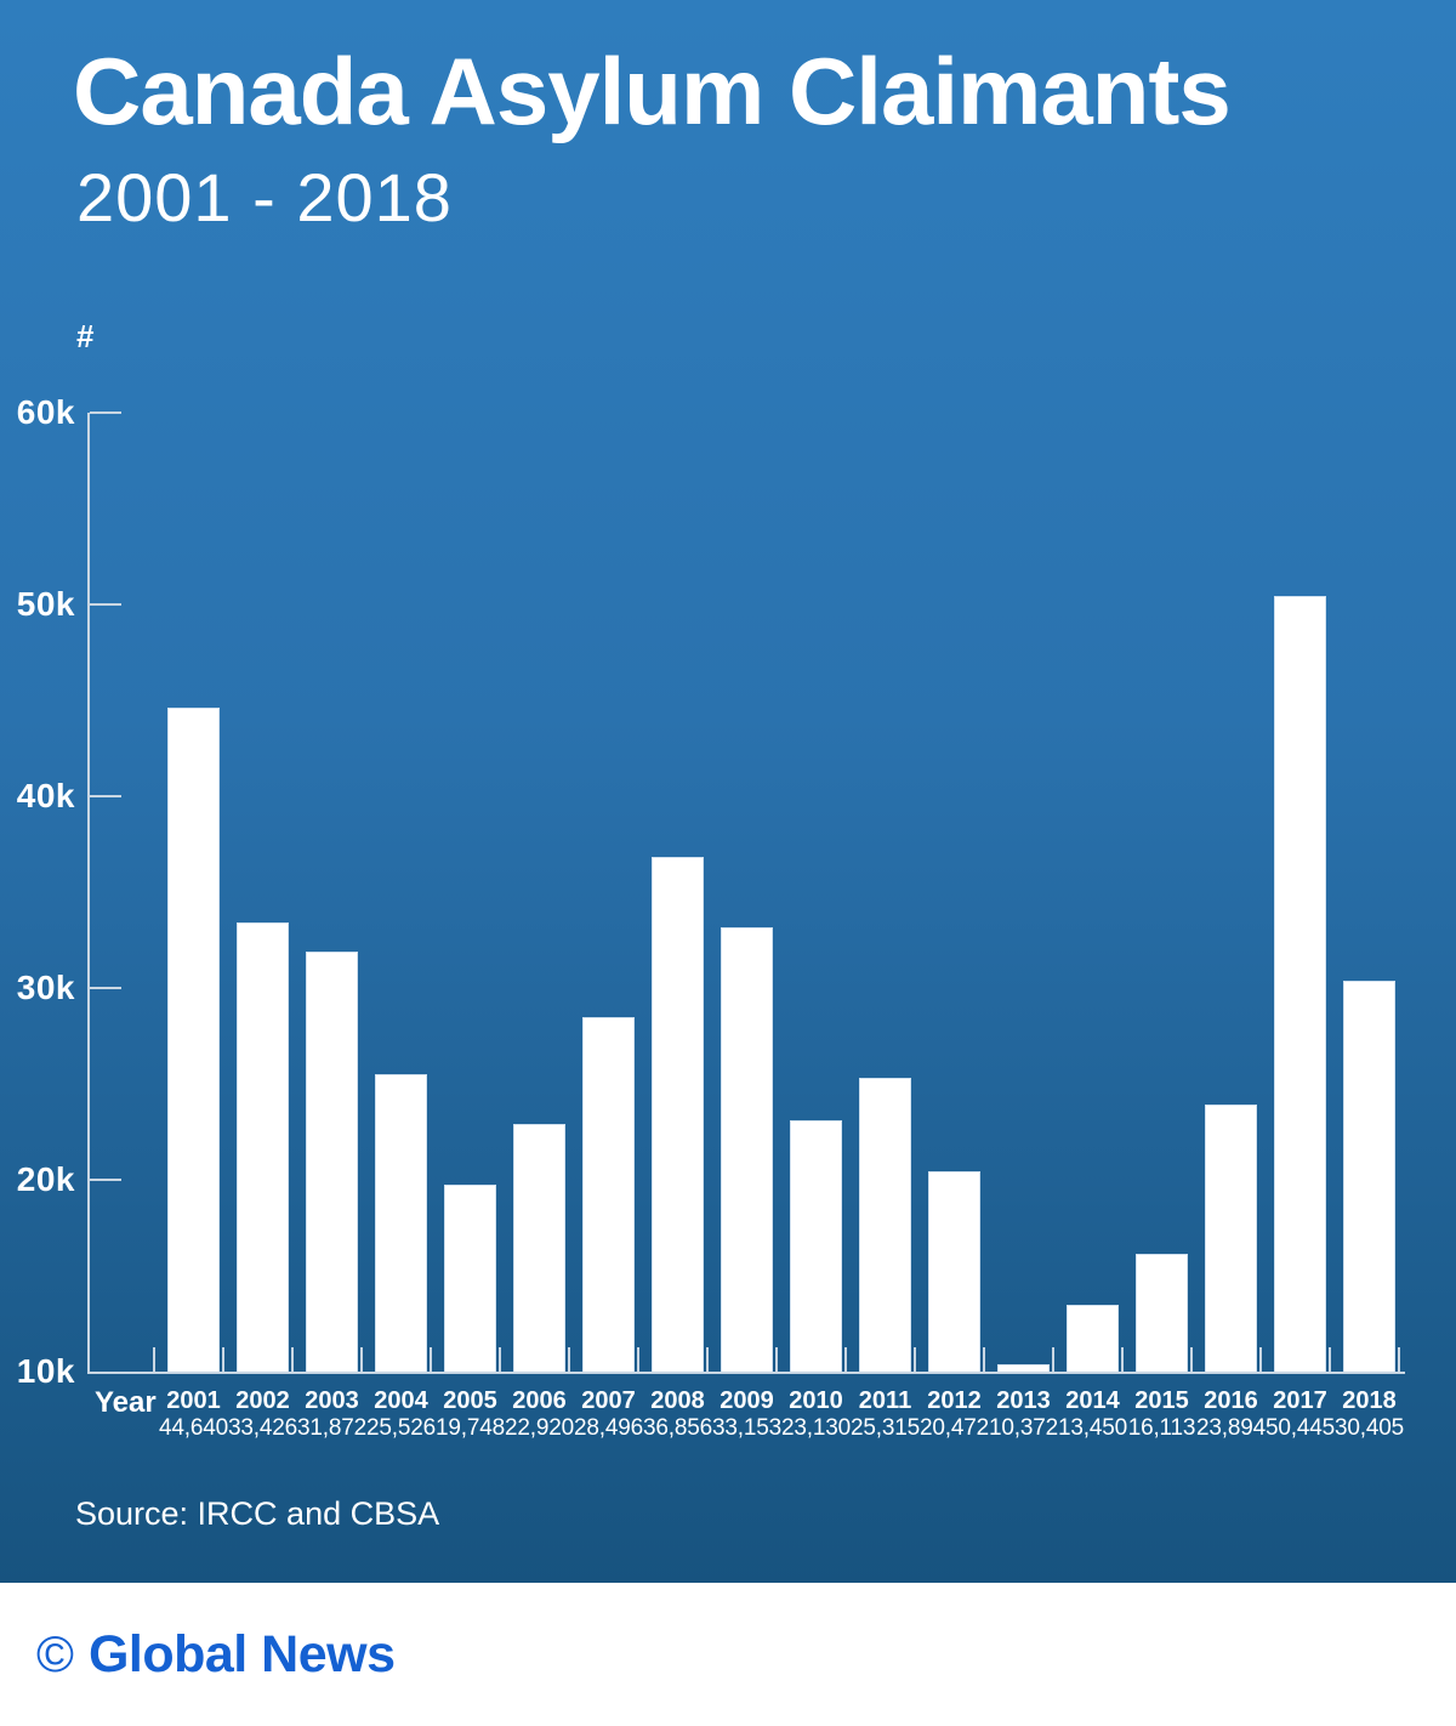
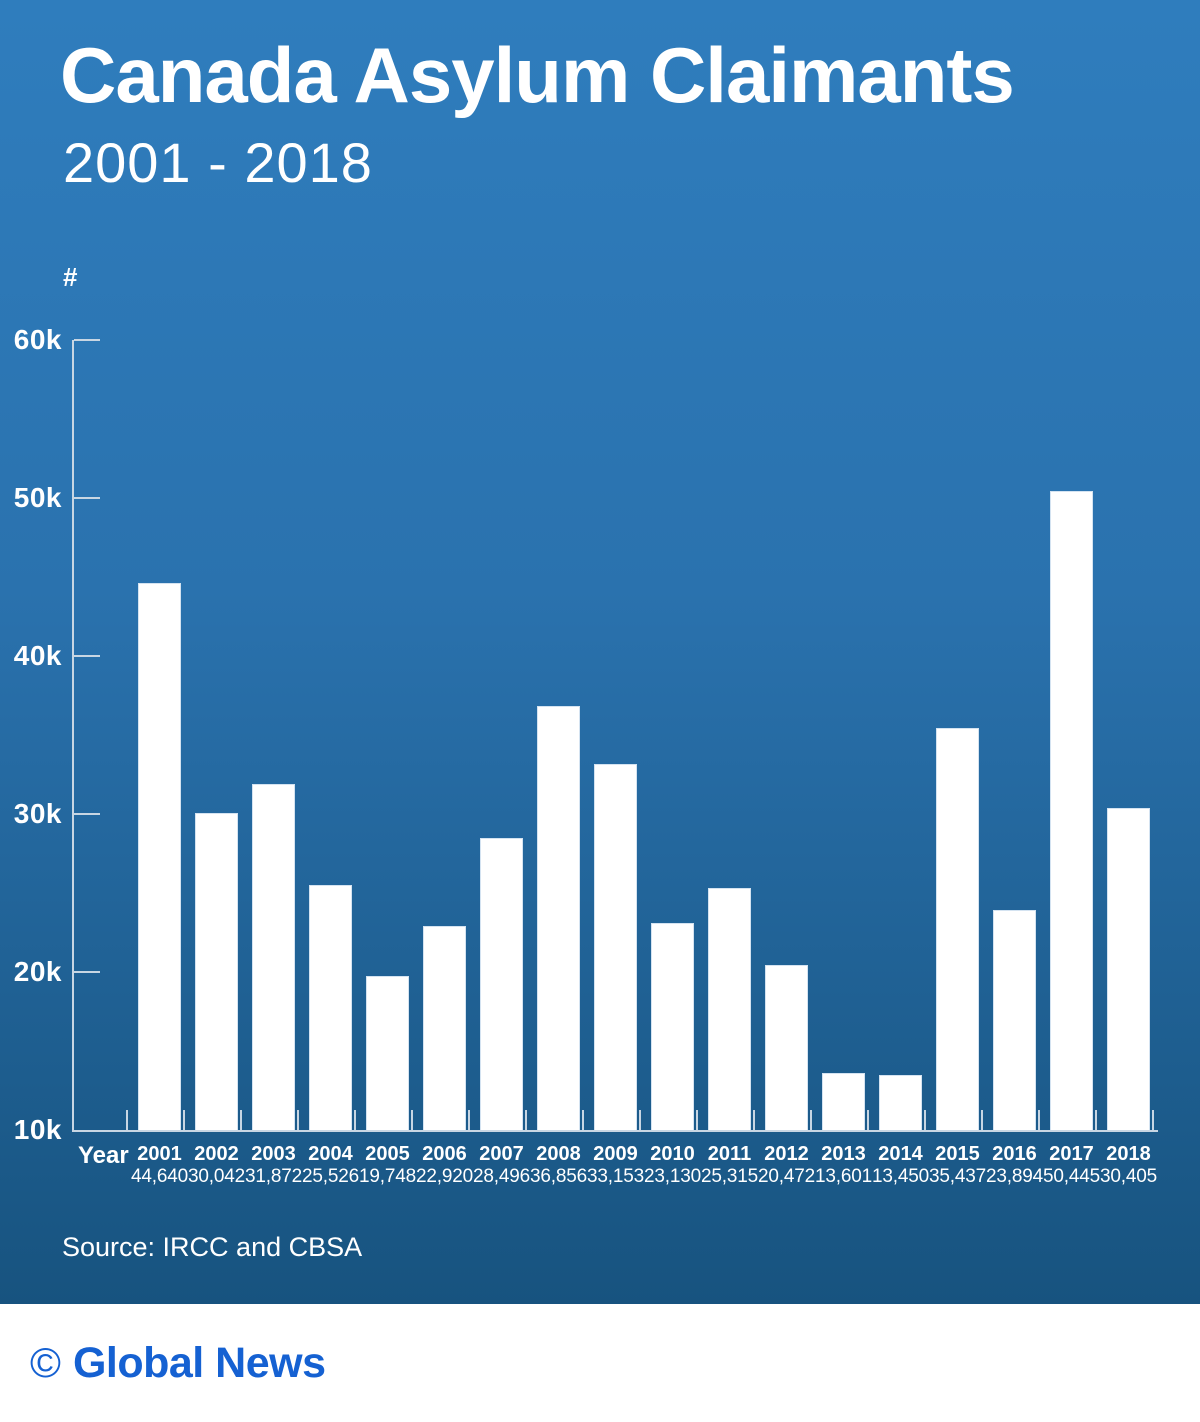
2002: 33,426 -> 30,042
2013: 10,372 -> 13,601
2015: 16,113 -> 35,437
